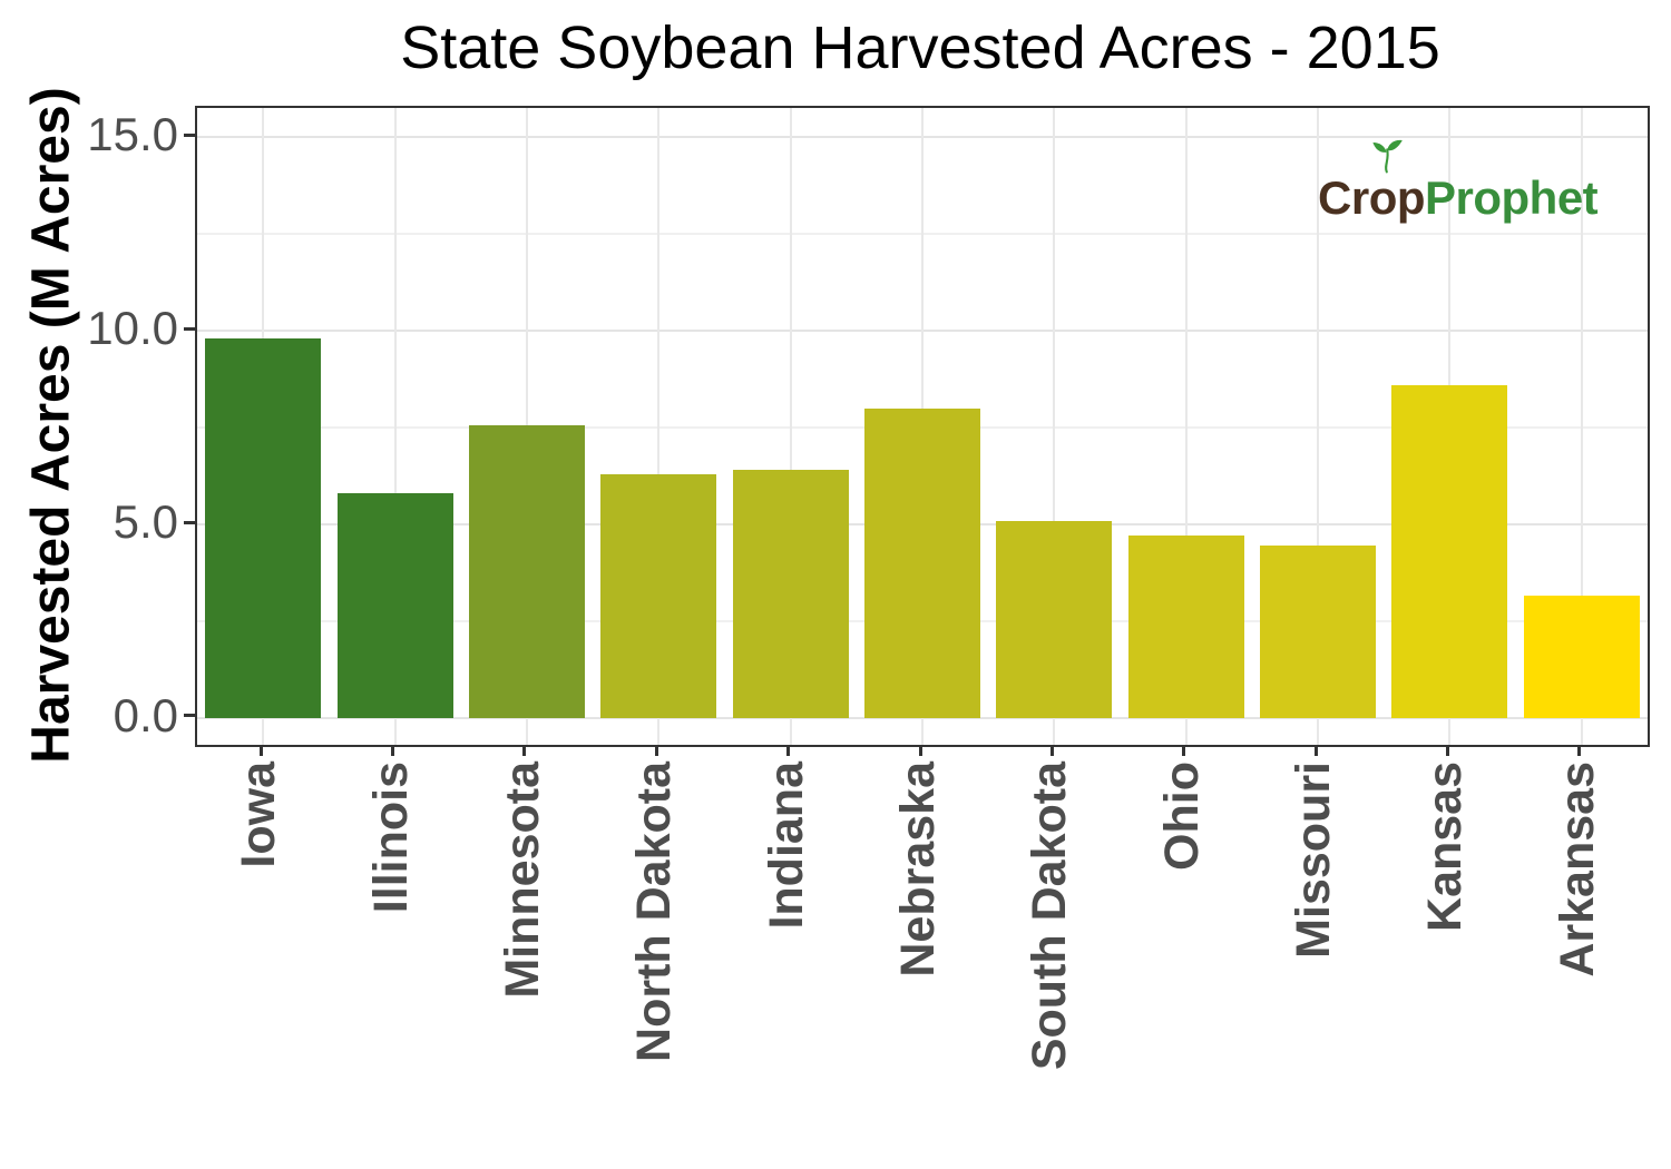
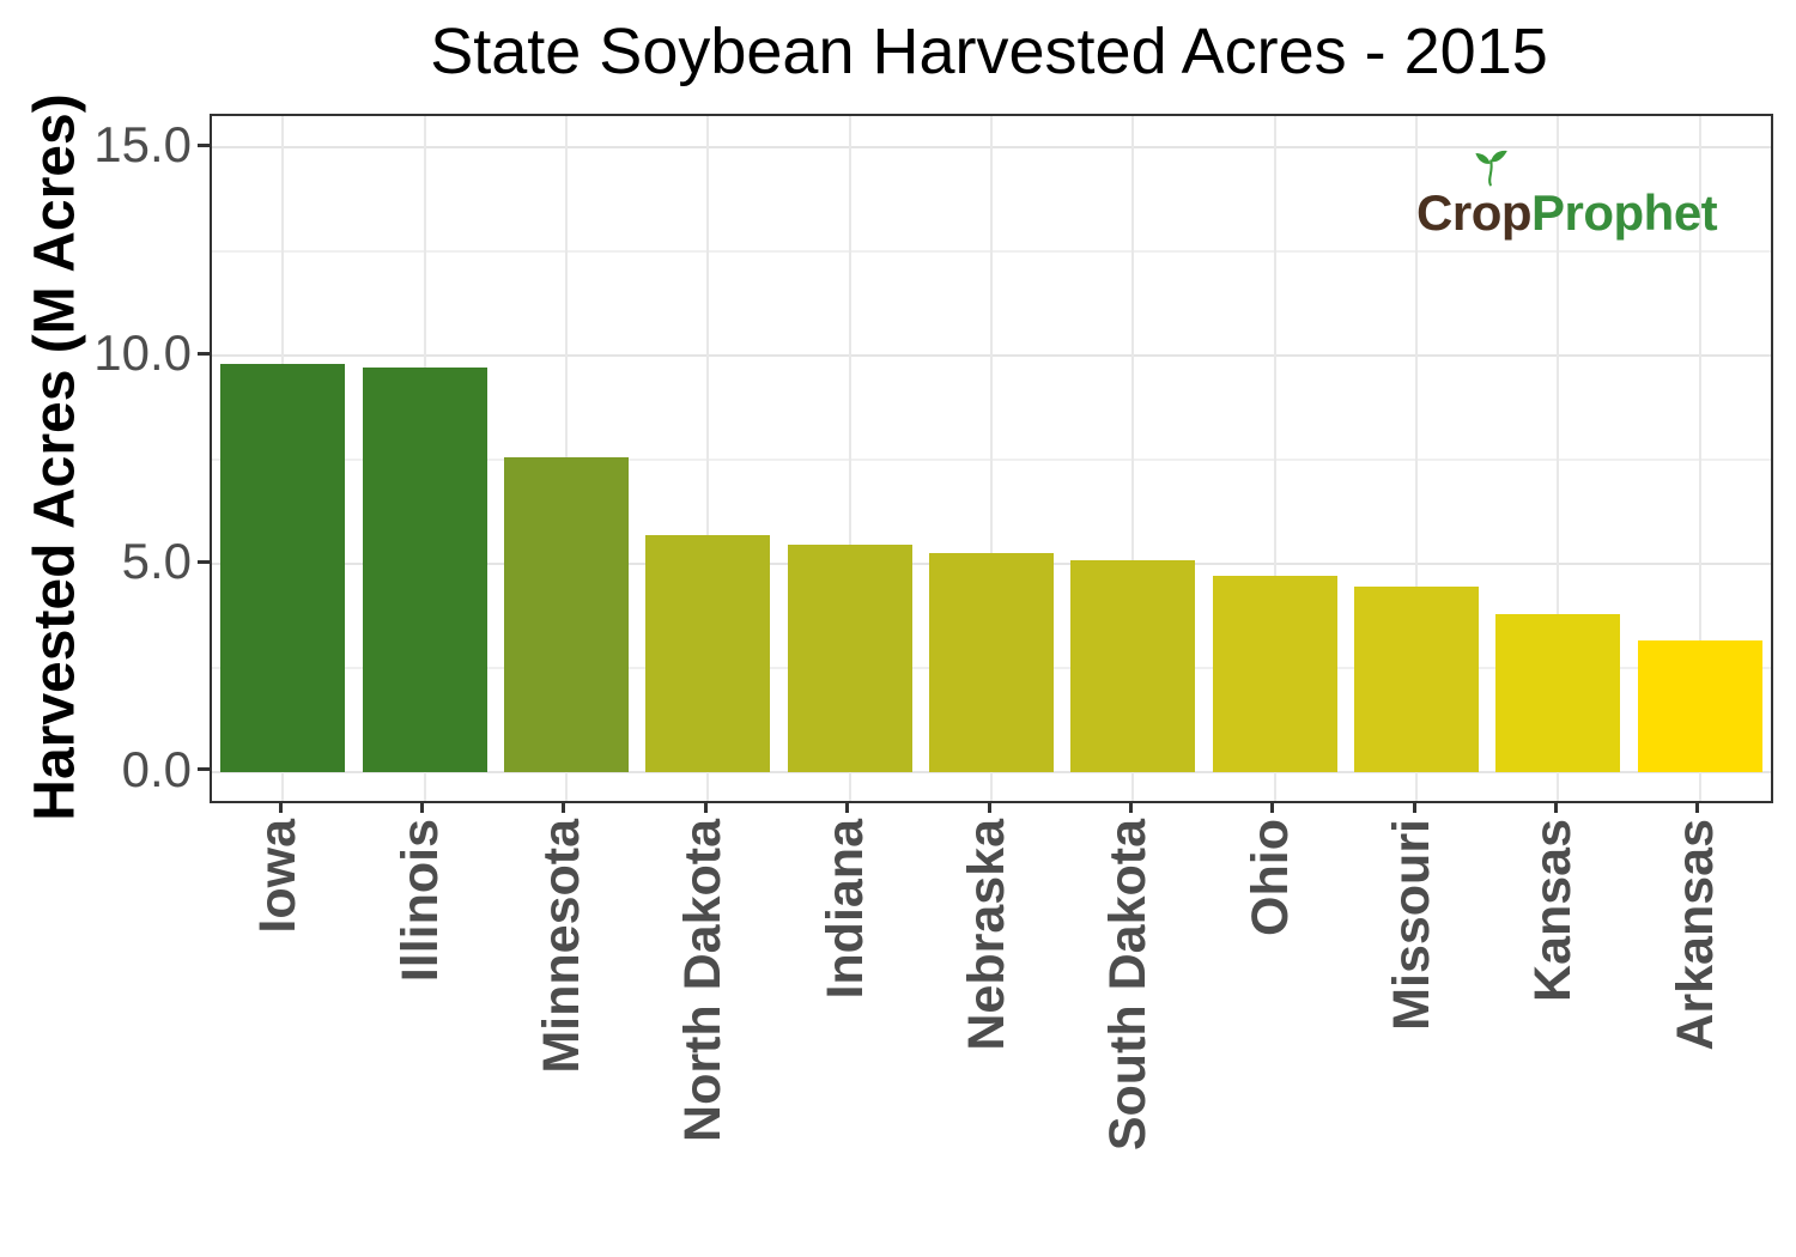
Illinois: 5.8 -> 9.7
North Dakota: 6.3 -> 5.7
Indiana: 6.4 -> 5.5
Nebraska: 8.0 -> 5.2
Kansas: 8.6 -> 3.8
